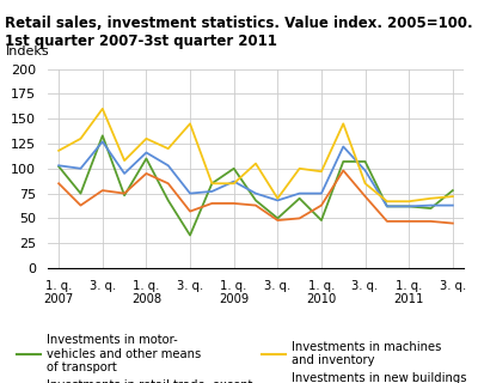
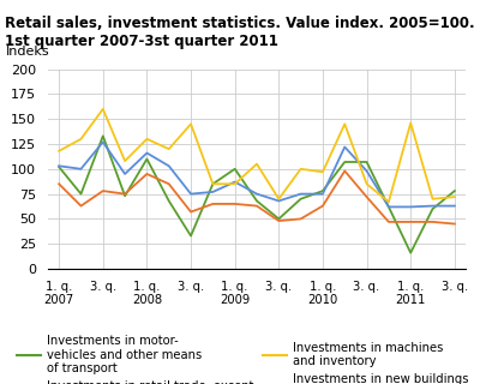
Investments in motor- vehicles and other means of transport/1. q. 2010: 48 -> 78
Investments in motor- vehicles and other means of transport/1. q. 2011: 62 -> 16
Investments in machines and inventory/1. q. 2011: 67 -> 146
